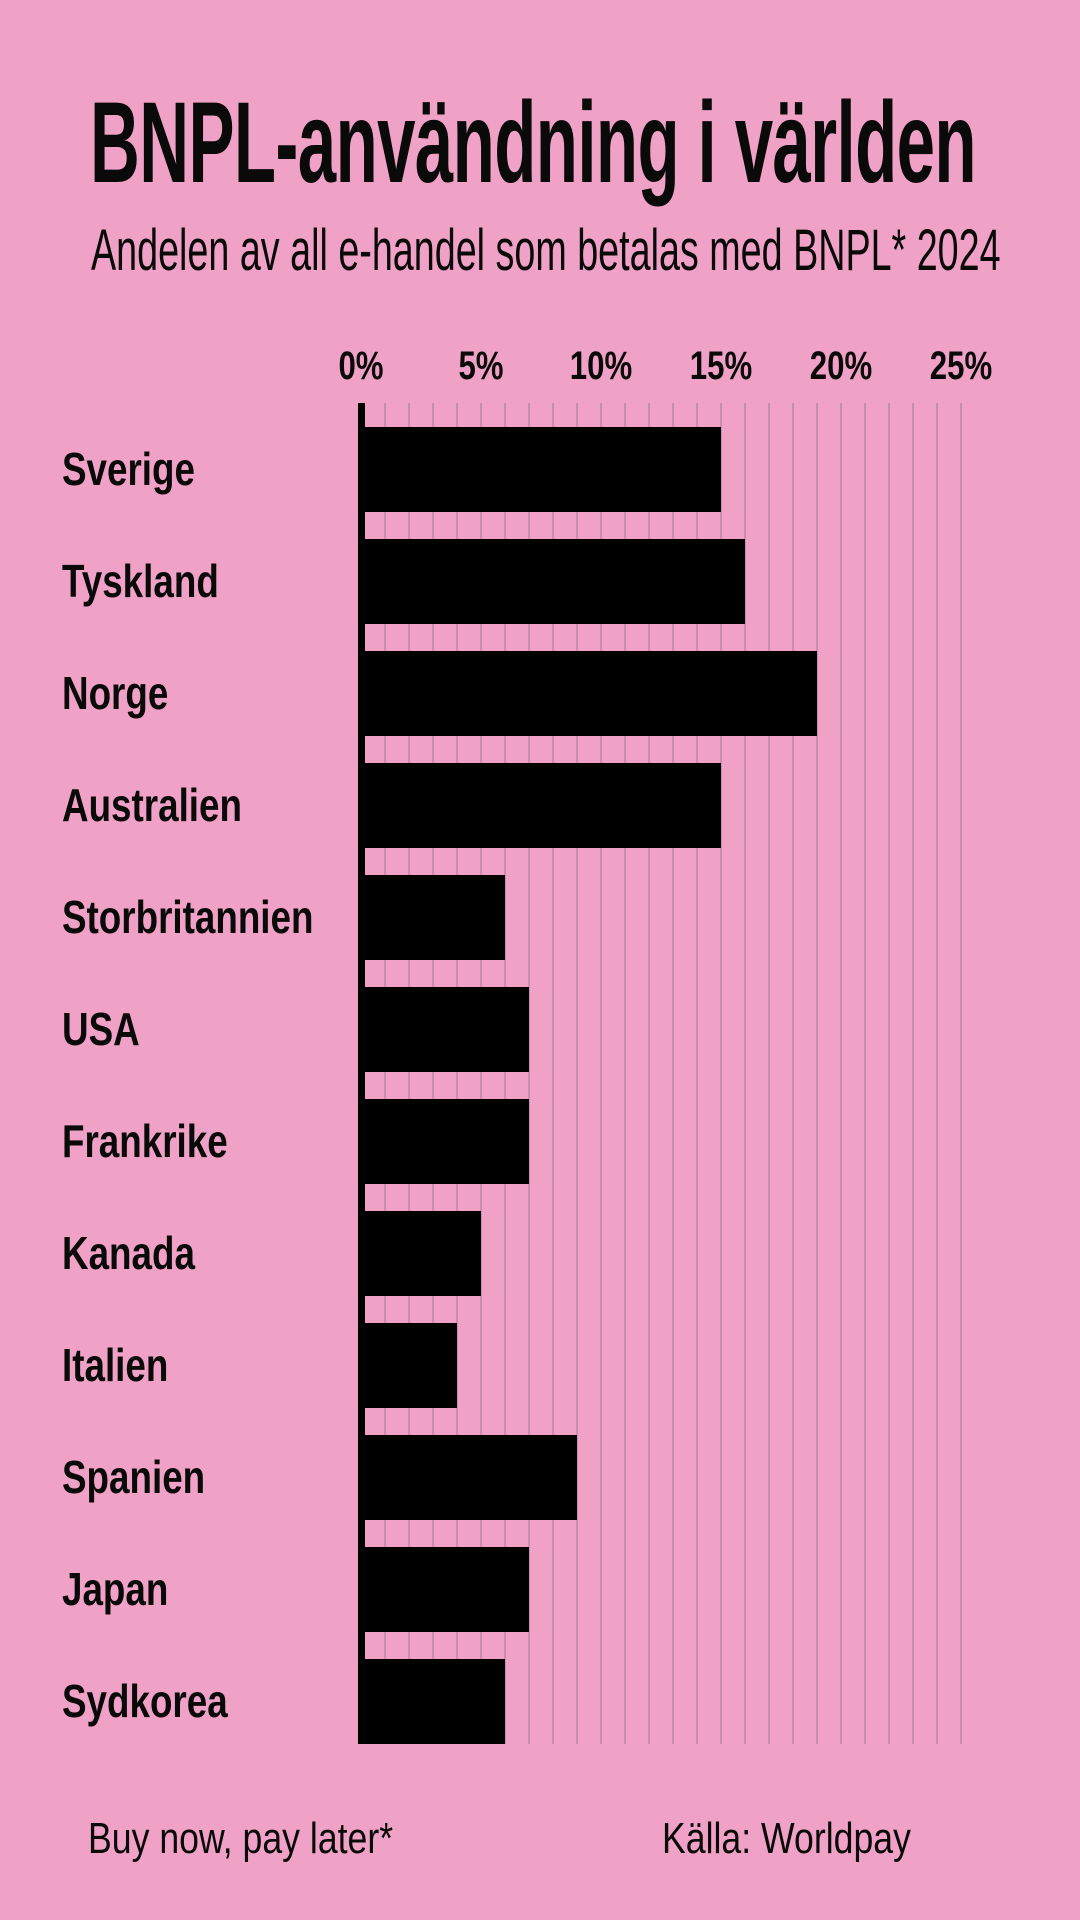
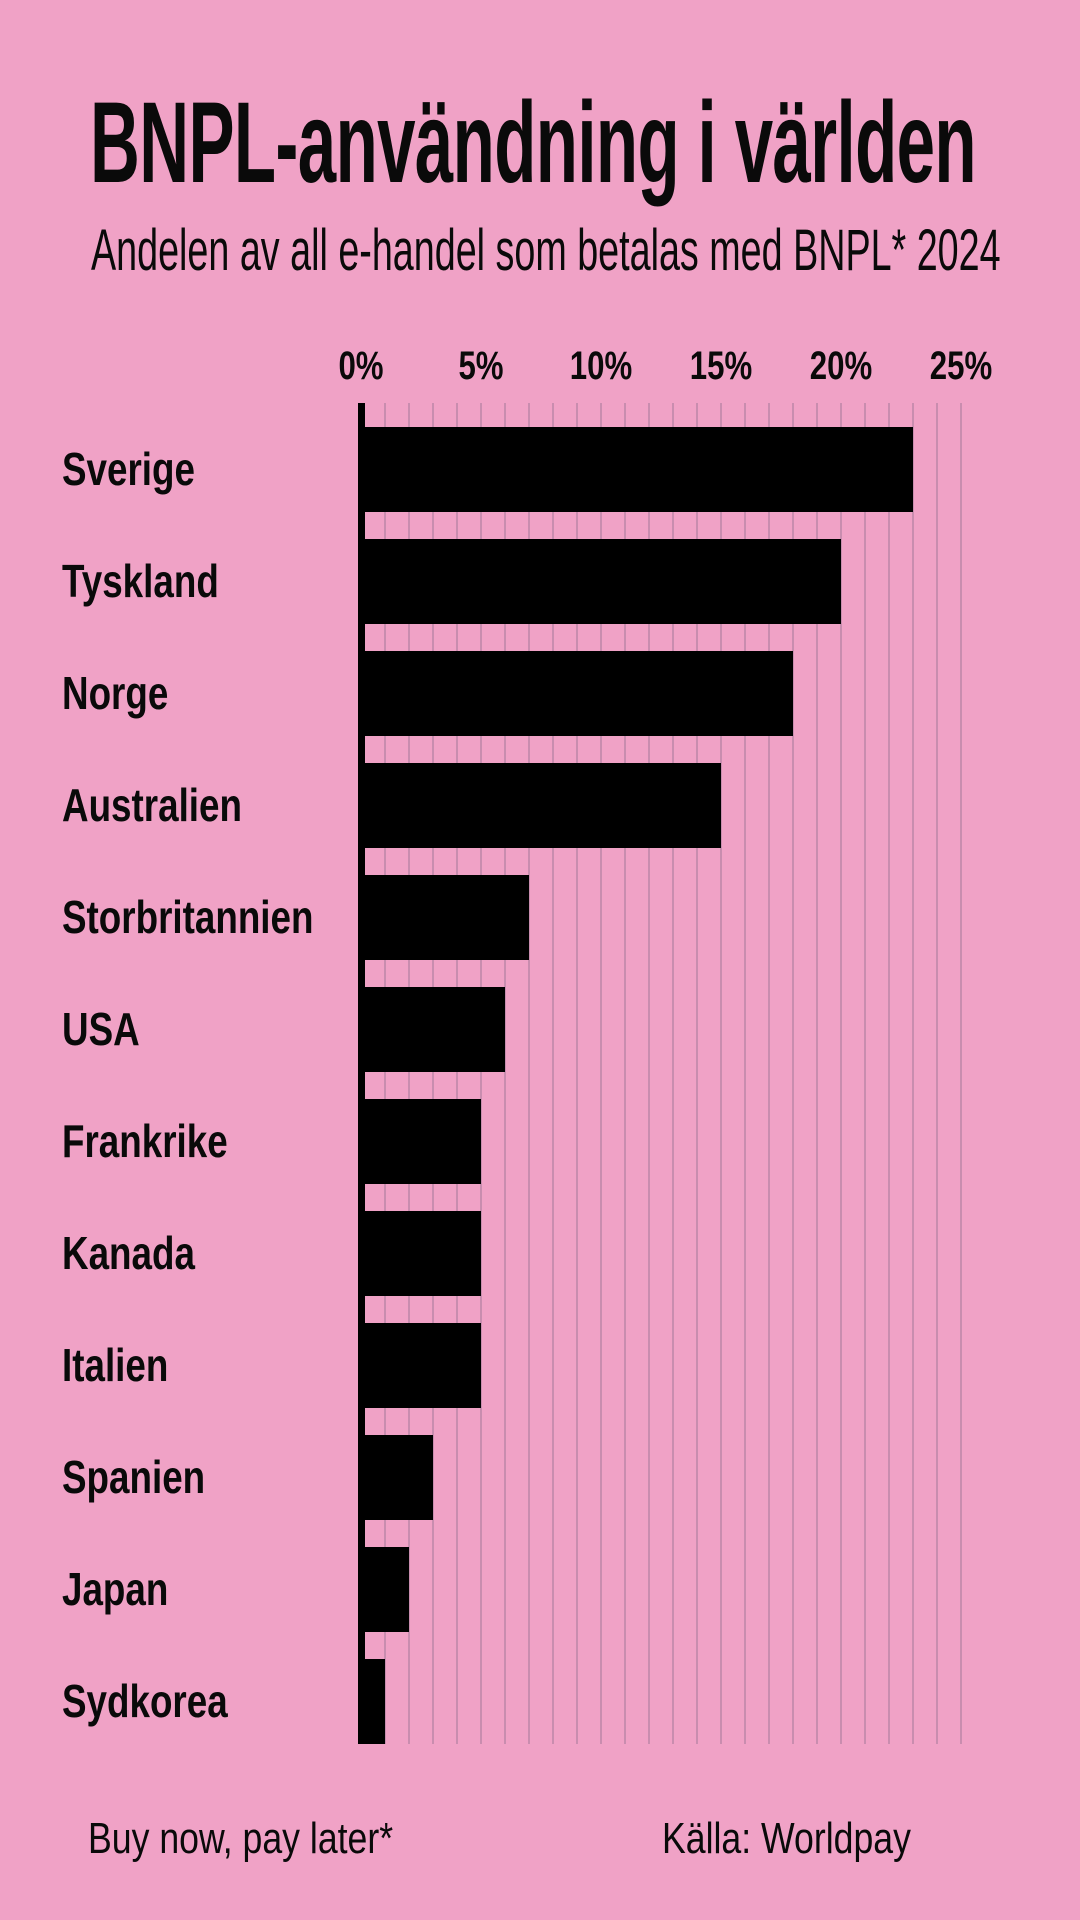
Sverige: 15% -> 23%
Tyskland: 16% -> 20%
Norge: 19% -> 18%
Storbritannien: 6% -> 7%
USA: 7% -> 6%
Frankrike: 7% -> 5%
Italien: 4% -> 5%
Spanien: 9% -> 3%
Japan: 7% -> 2%
Sydkorea: 6% -> 1%
